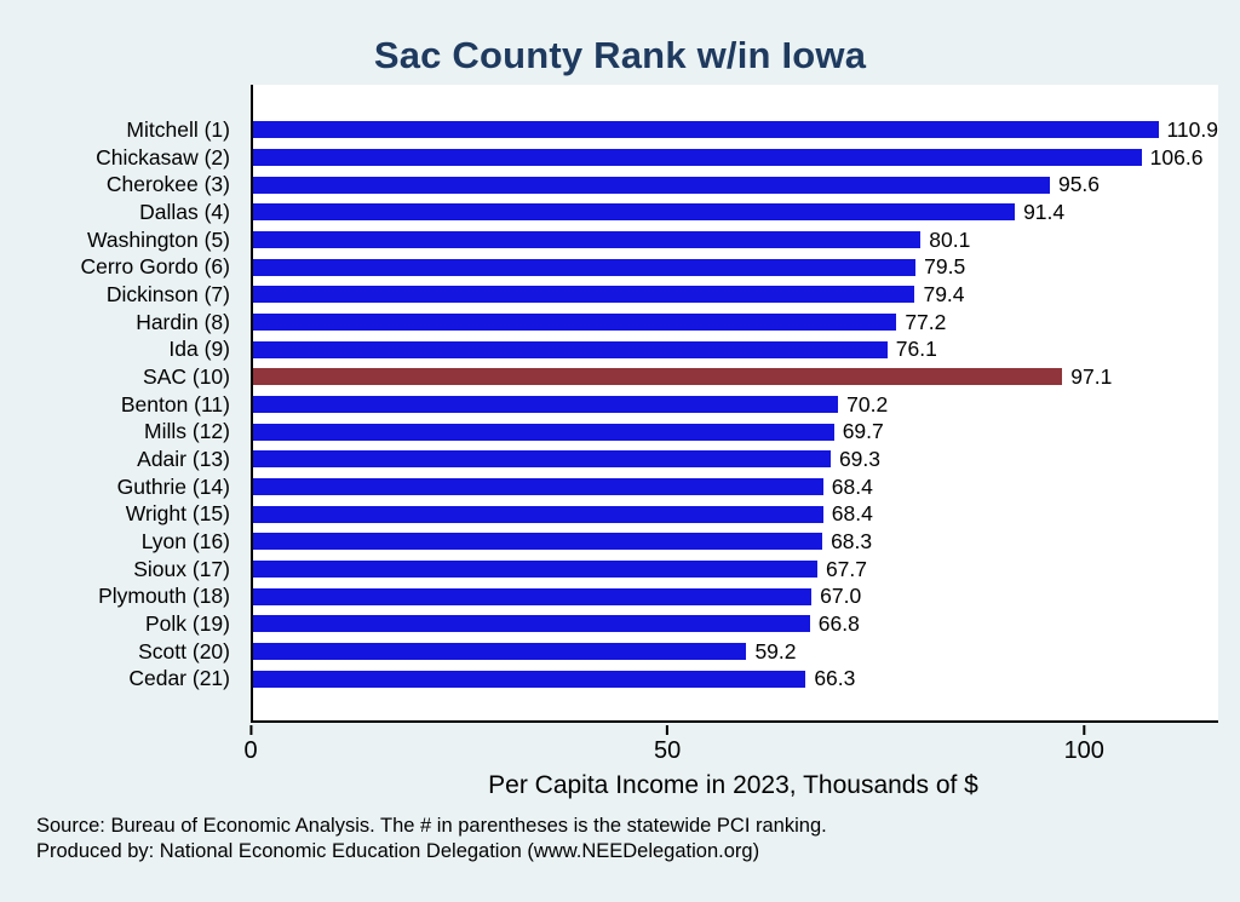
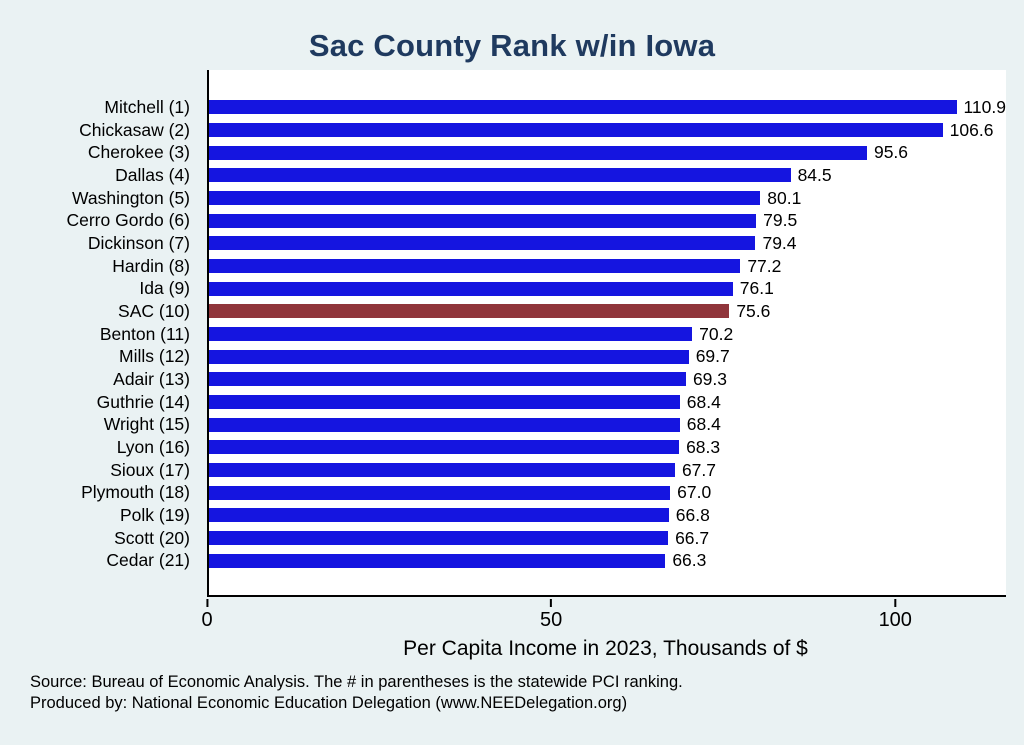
Dallas (4): 91.4 -> 84.5
SAC (10): 97.1 -> 75.6
Scott (20): 59.2 -> 66.7
